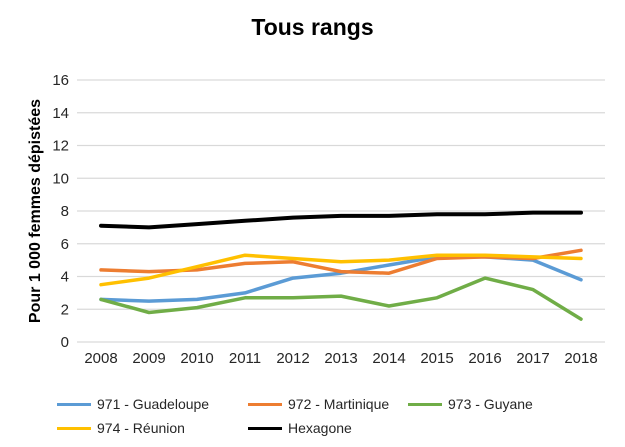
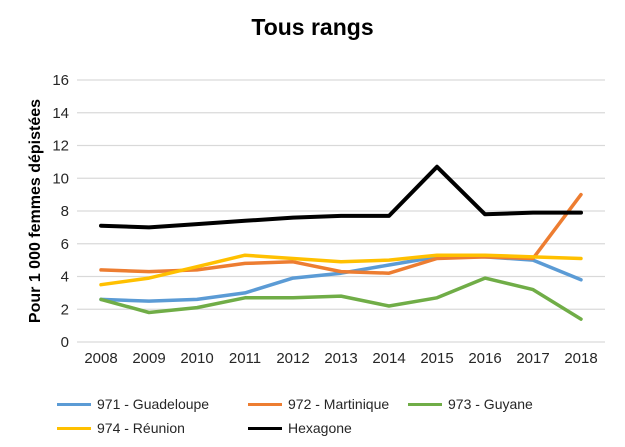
Hexagone/2015: 7.8 -> 10.7
972 - Martinique/2018: 5.6 -> 9.0
